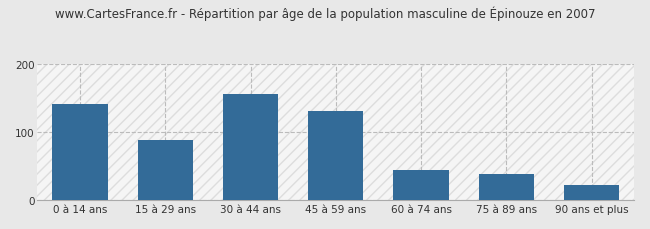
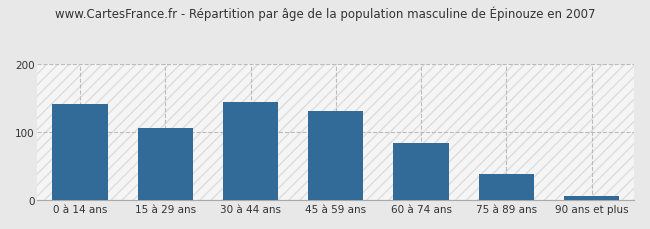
15 à 29 ans: 88 -> 105
30 à 44 ans: 156 -> 143
60 à 74 ans: 44 -> 83
90 ans et plus: 22 -> 5
